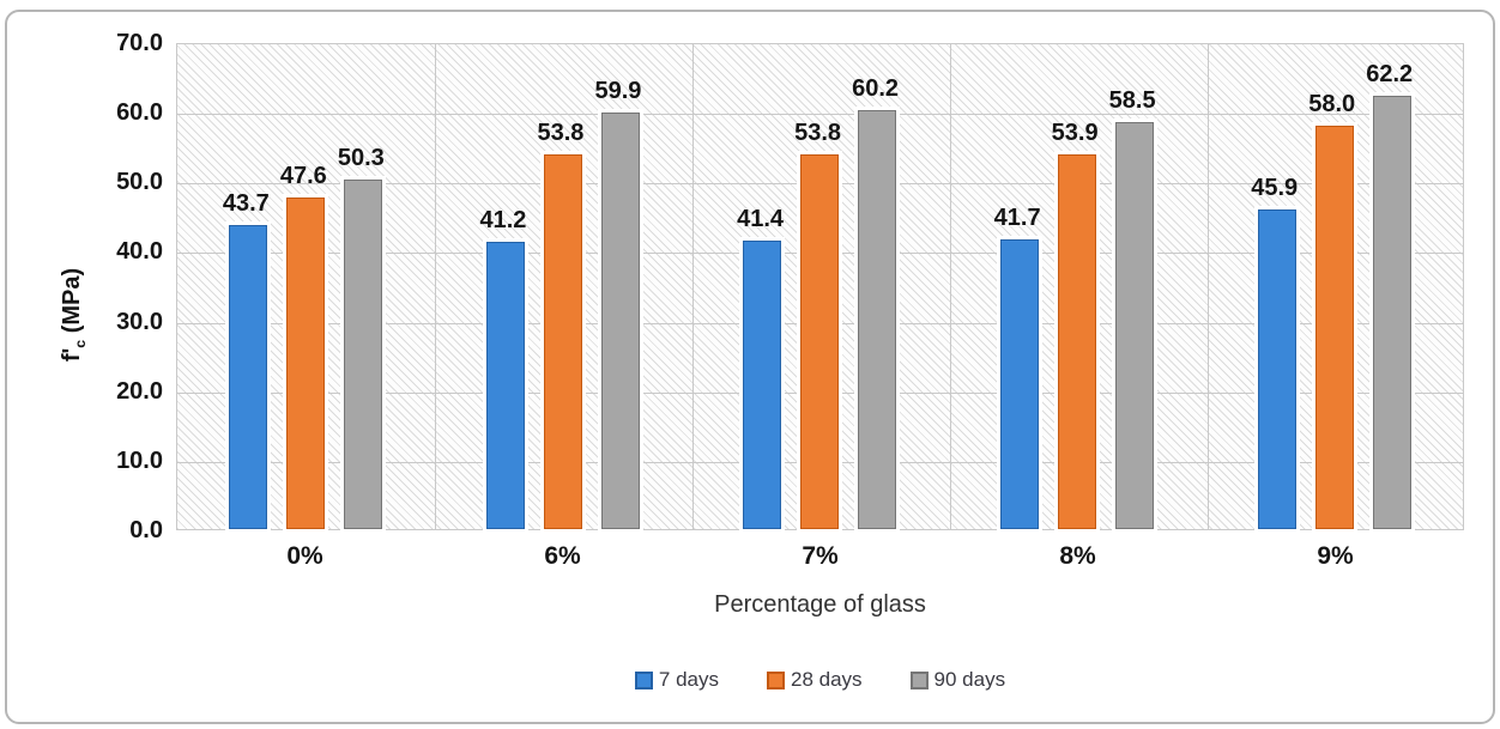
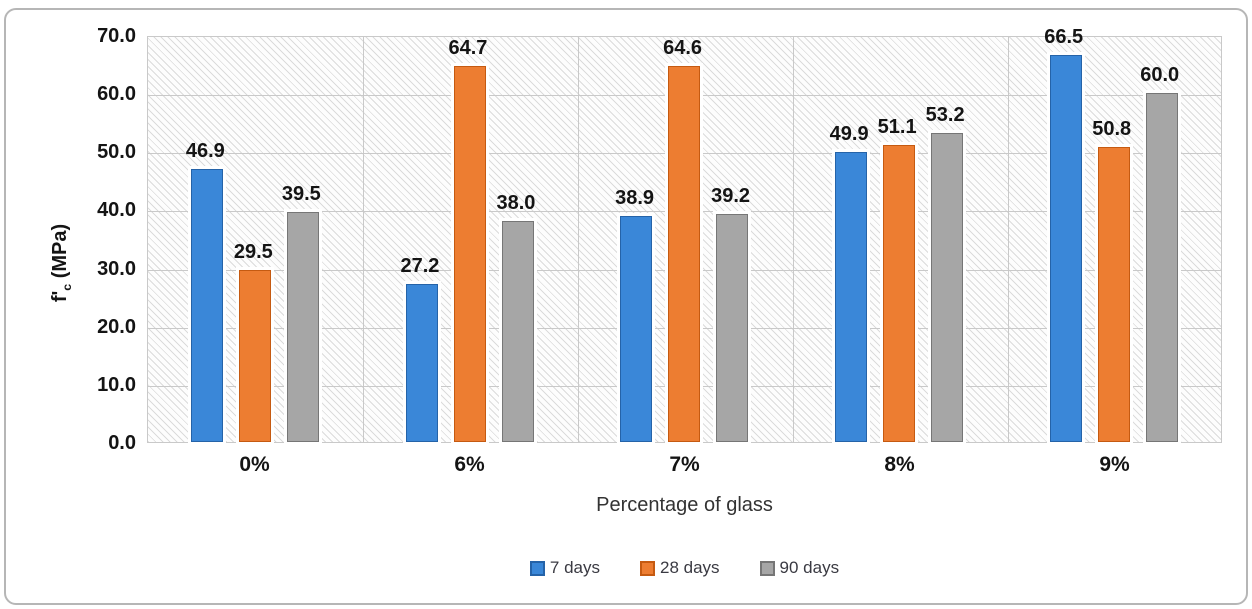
7 days/0%: 43.7 -> 46.9
28 days/0%: 47.6 -> 29.5
90 days/0%: 50.3 -> 39.5
7 days/6%: 41.2 -> 27.2
28 days/6%: 53.8 -> 64.7
90 days/6%: 59.9 -> 38.0
7 days/7%: 41.4 -> 38.9
28 days/7%: 53.8 -> 64.6
90 days/7%: 60.2 -> 39.2
7 days/8%: 41.7 -> 49.9
28 days/8%: 53.9 -> 51.1
90 days/8%: 58.5 -> 53.2
7 days/9%: 45.9 -> 66.5
28 days/9%: 58.0 -> 50.8
90 days/9%: 62.2 -> 60.0
